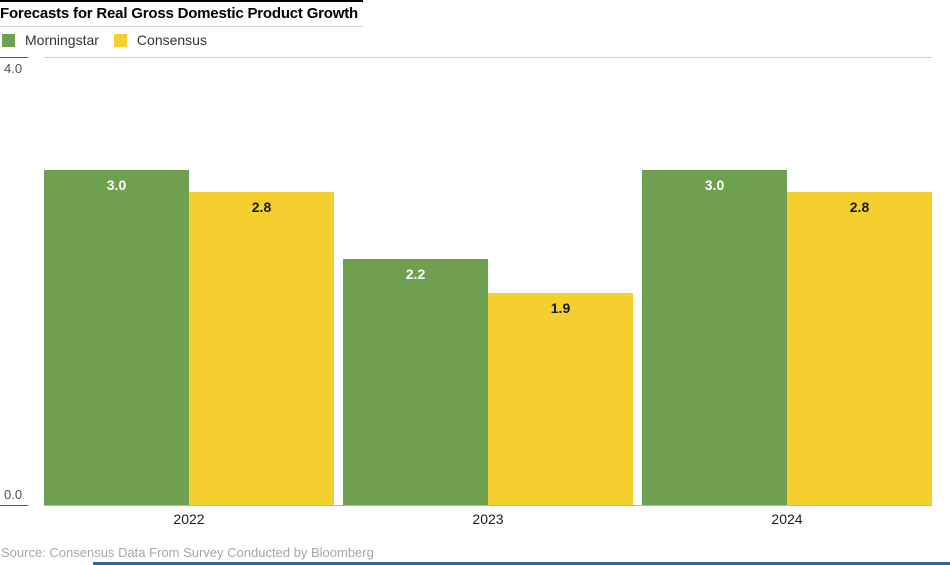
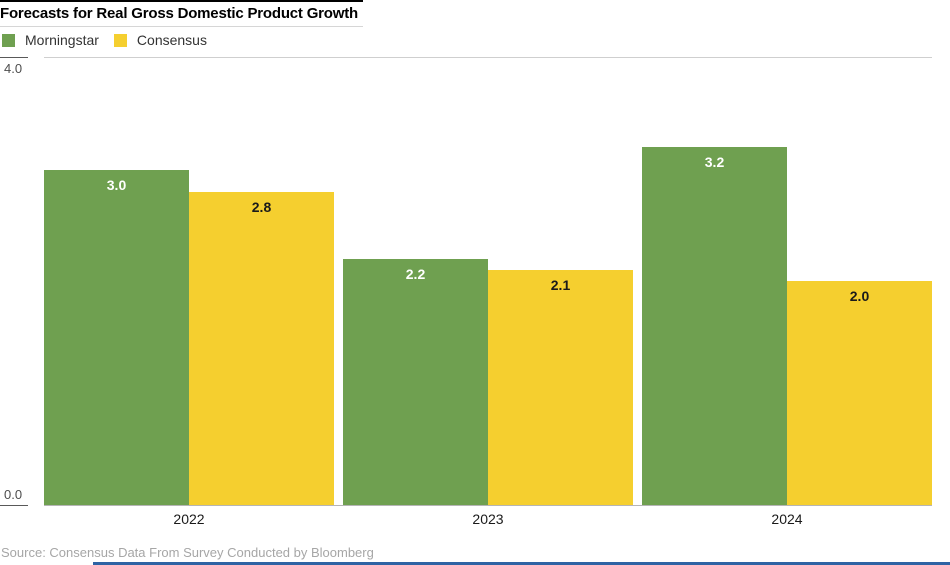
Consensus/2023: 1.9 -> 2.1
Morningstar/2024: 3.0 -> 3.2
Consensus/2024: 2.8 -> 2.0
